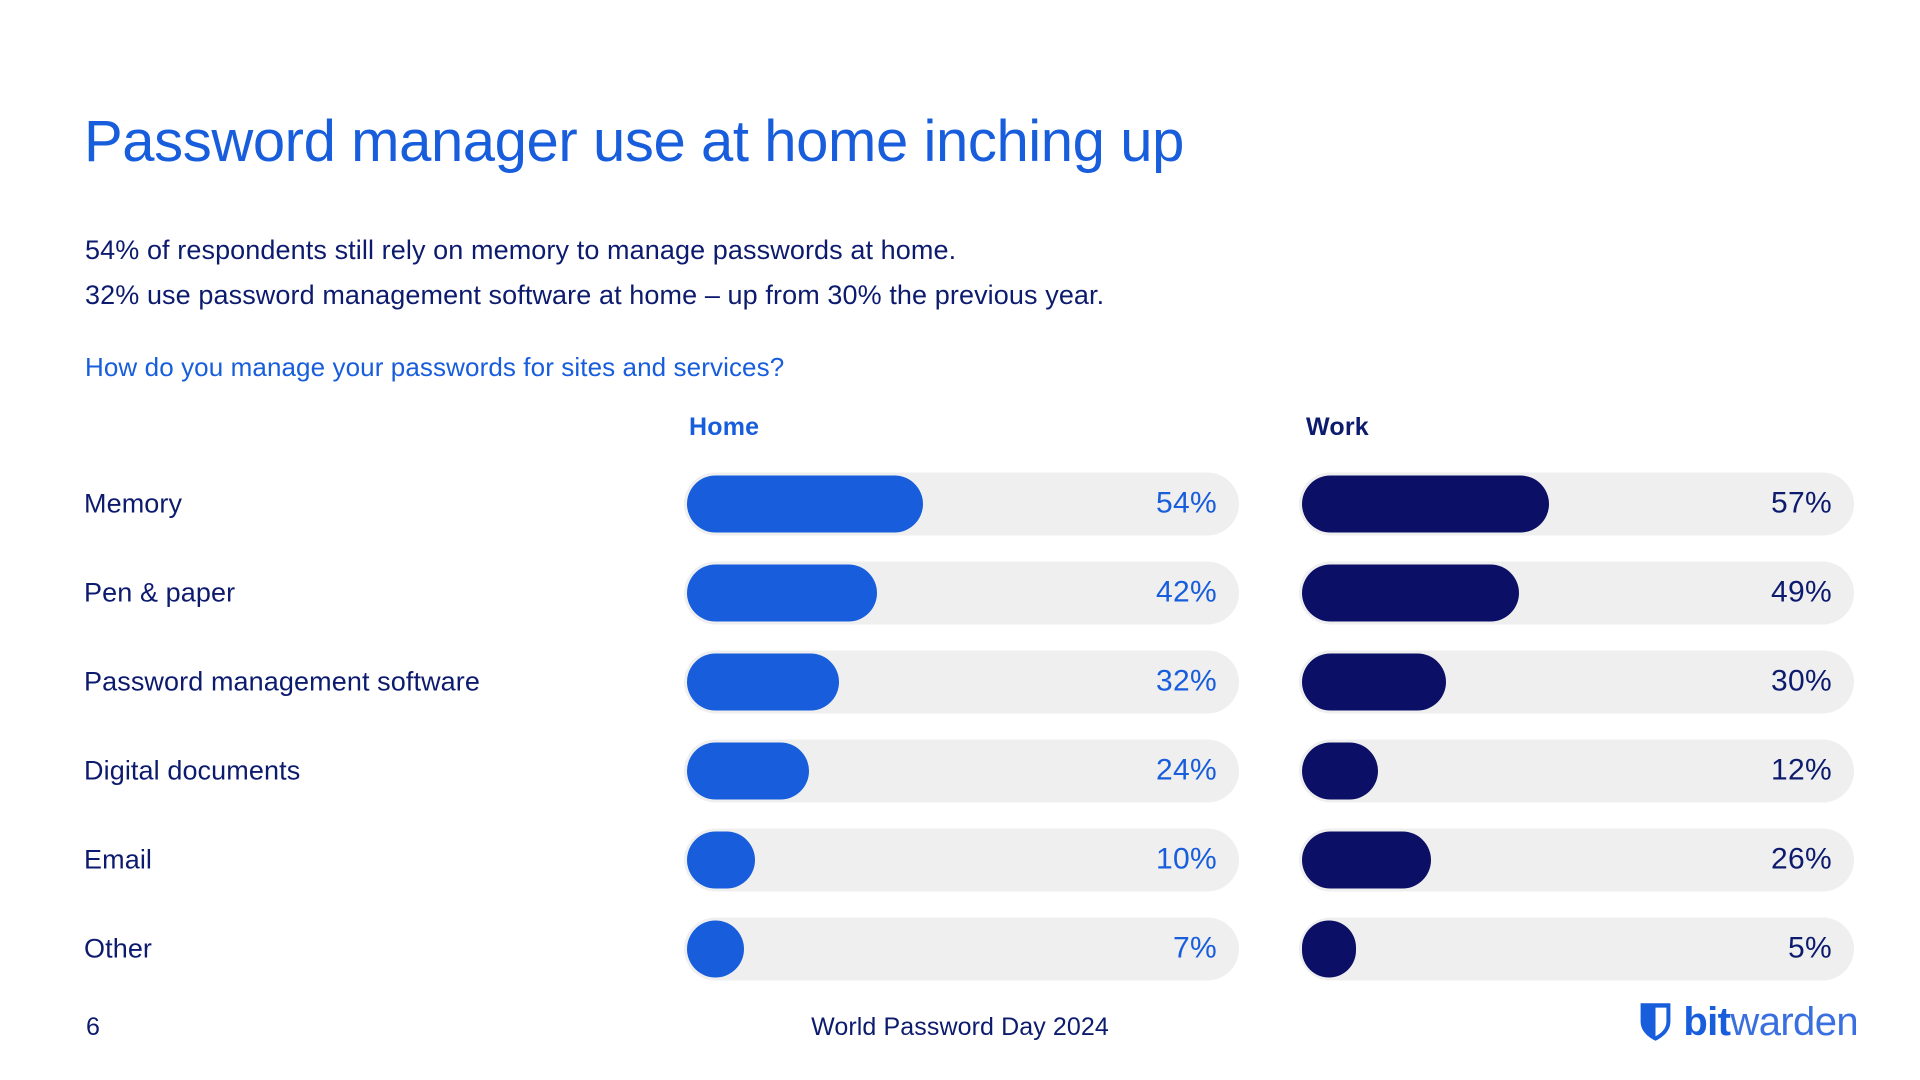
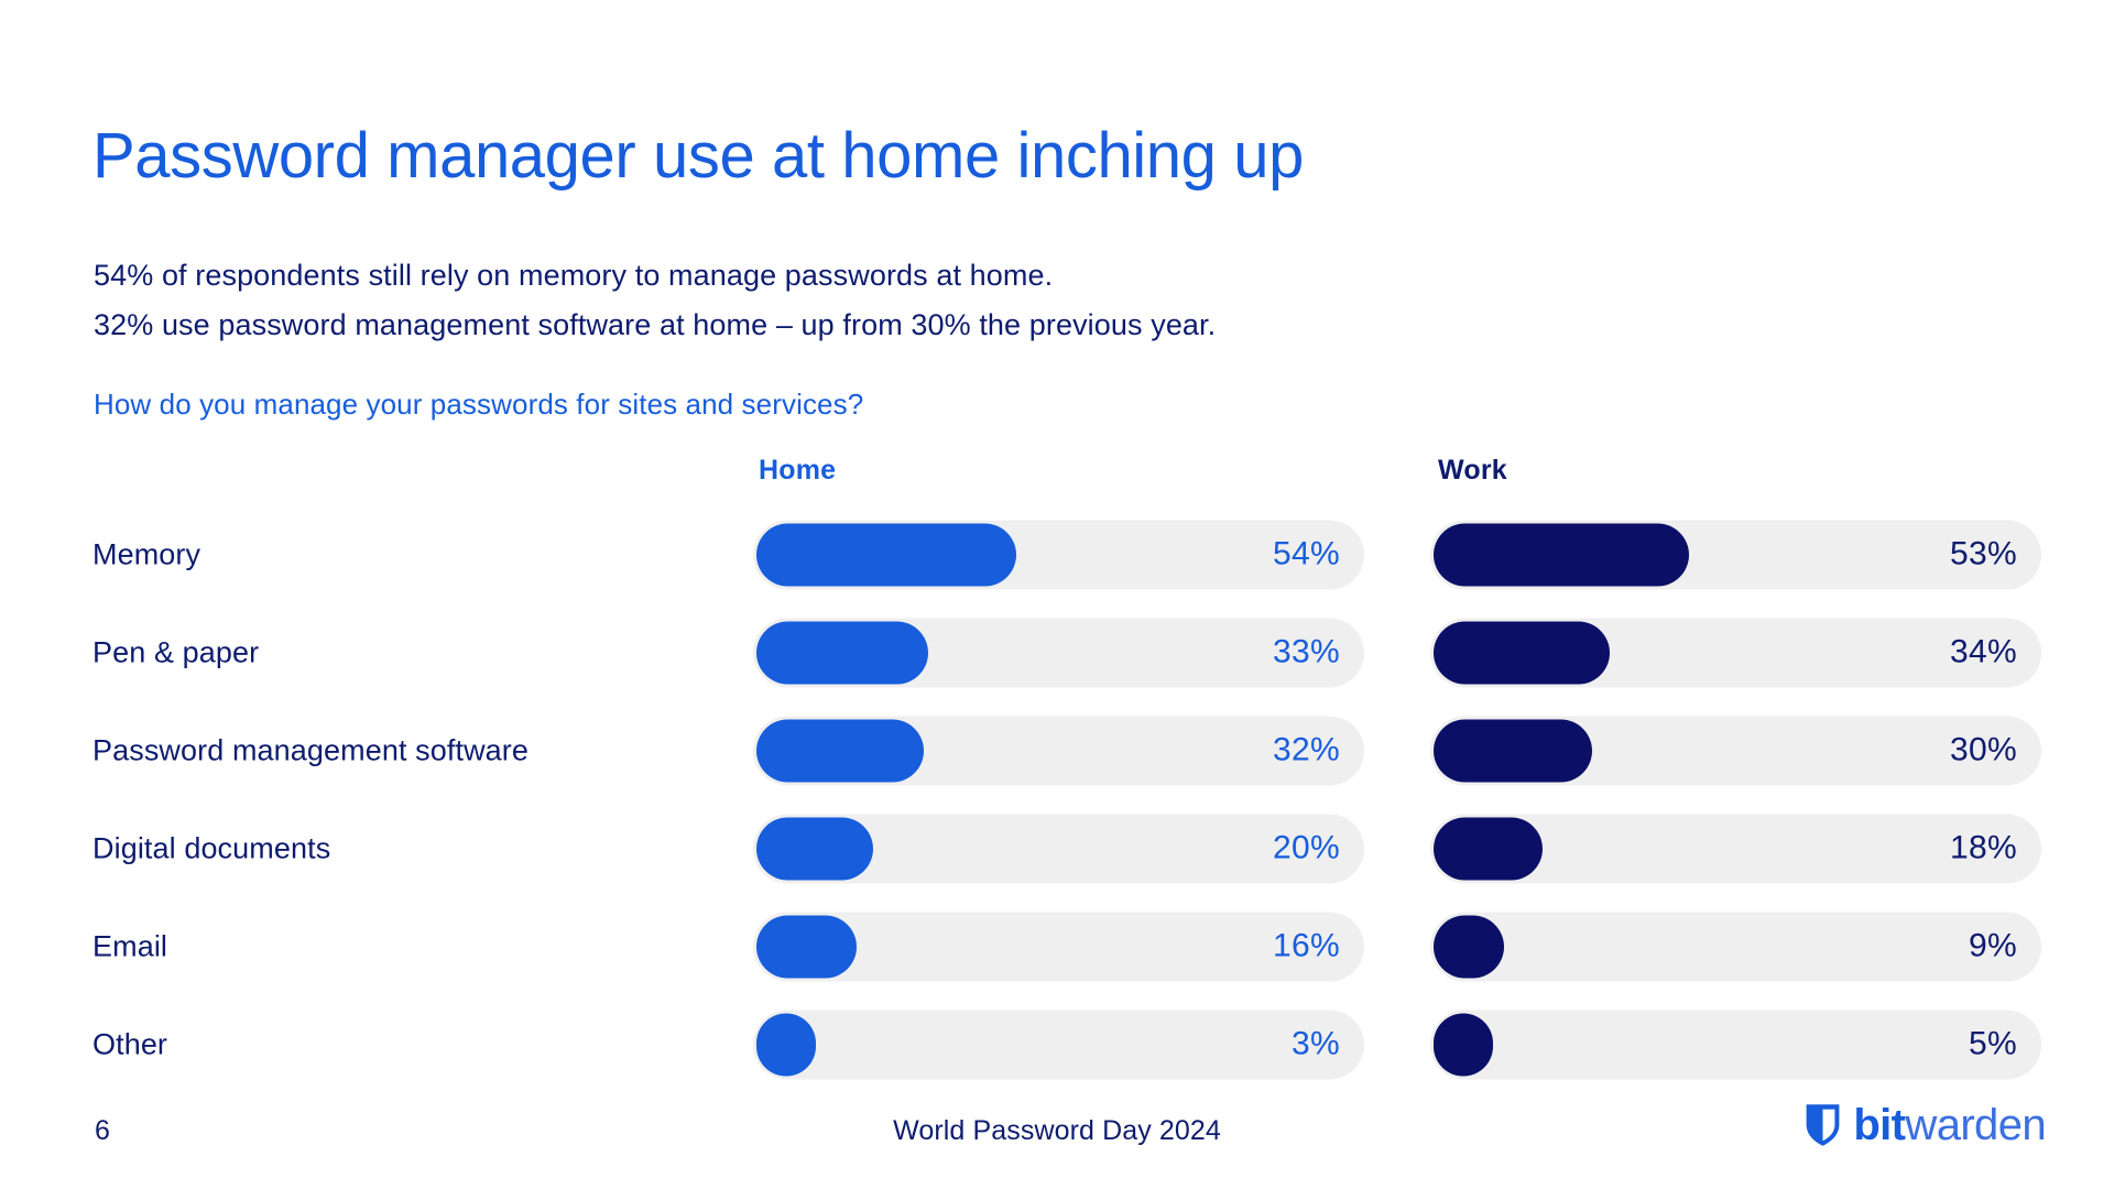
Work/Memory: 57% -> 53%
Home/Pen & paper: 42% -> 33%
Work/Pen & paper: 49% -> 34%
Home/Digital documents: 24% -> 20%
Work/Digital documents: 12% -> 18%
Home/Email: 10% -> 16%
Work/Email: 26% -> 9%
Home/Other: 7% -> 3%
